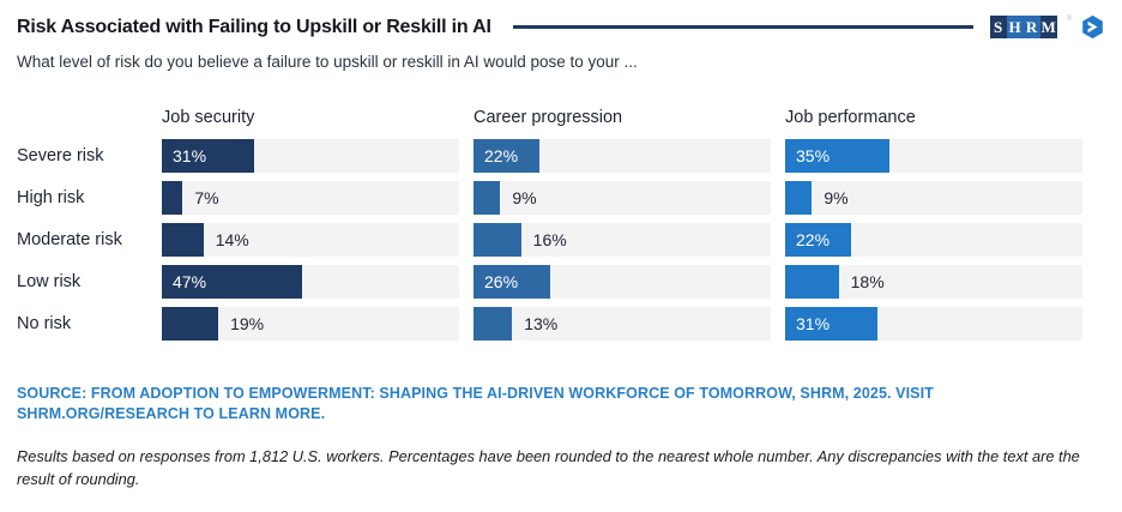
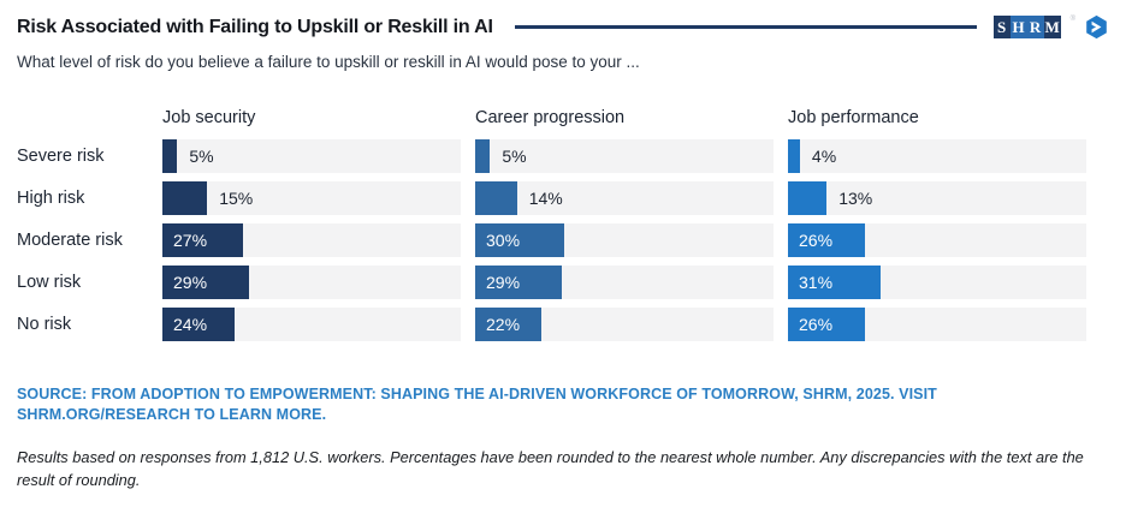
Job security/Severe risk: 31% -> 5%
Career progression/Severe risk: 22% -> 5%
Job performance/Severe risk: 35% -> 4%
Job security/High risk: 7% -> 15%
Career progression/High risk: 9% -> 14%
Job performance/High risk: 9% -> 13%
Job security/Moderate risk: 14% -> 27%
Career progression/Moderate risk: 16% -> 30%
Job performance/Moderate risk: 22% -> 26%
Job security/Low risk: 47% -> 29%
Career progression/Low risk: 26% -> 29%
Job performance/Low risk: 18% -> 31%
Job security/No risk: 19% -> 24%
Career progression/No risk: 13% -> 22%
Job performance/No risk: 31% -> 26%
